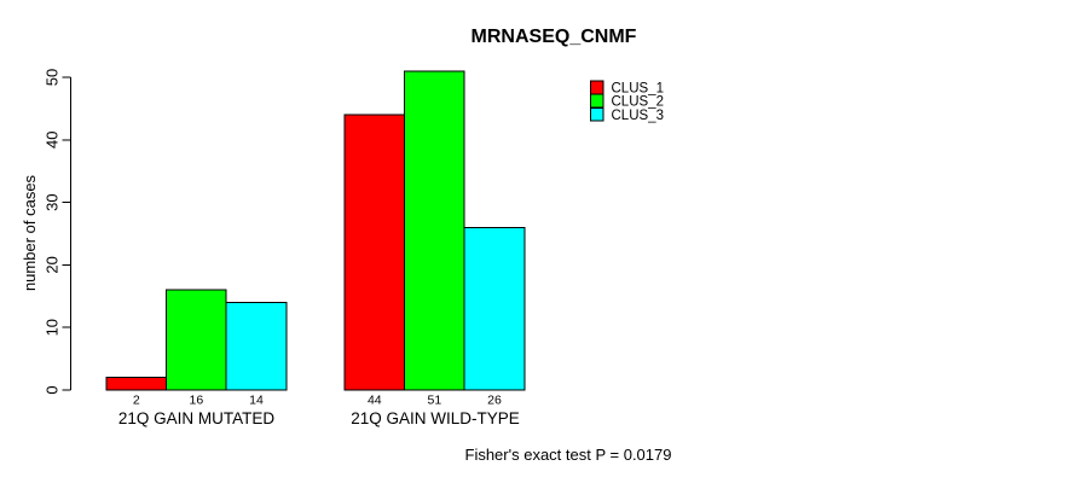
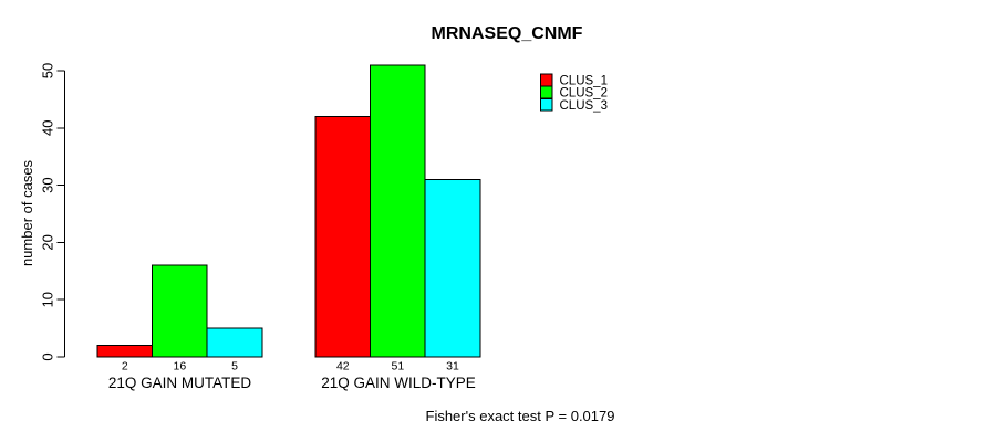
CLUS_3/21Q GAIN MUTATED: 14 -> 5
CLUS_1/21Q GAIN WILD-TYPE: 44 -> 42
CLUS_3/21Q GAIN WILD-TYPE: 26 -> 31
